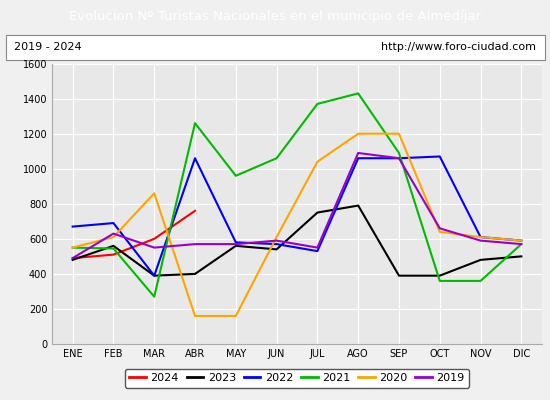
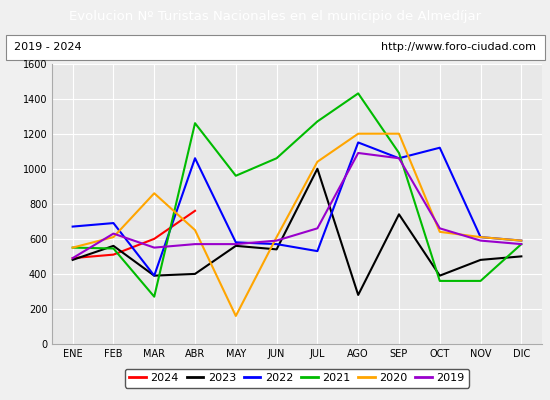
2020/ABR: 160 -> 650
2023/JUL: 750 -> 1000
2021/JUL: 1370 -> 1270
2019/JUL: 550 -> 660
2023/AGO: 790 -> 280
2022/AGO: 1060 -> 1150
2023/SEP: 390 -> 740
2022/OCT: 1070 -> 1120
